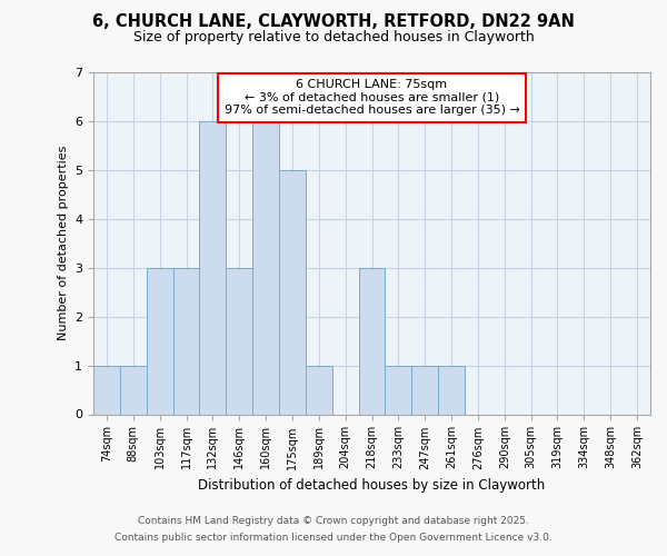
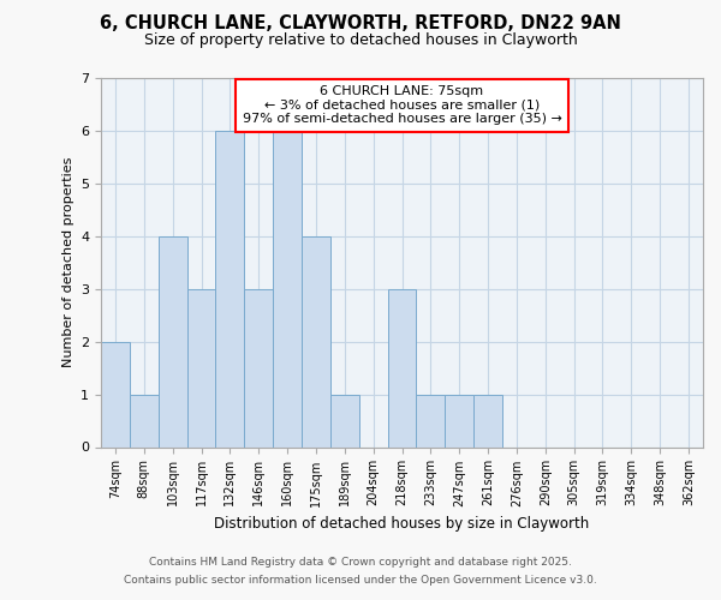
74sqm: 1 -> 2
103sqm: 3 -> 4
175sqm: 5 -> 4
